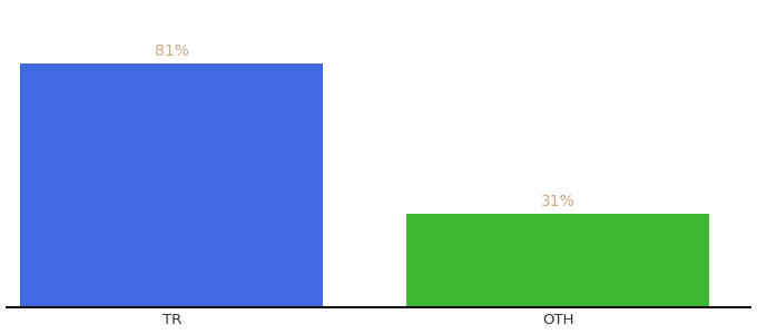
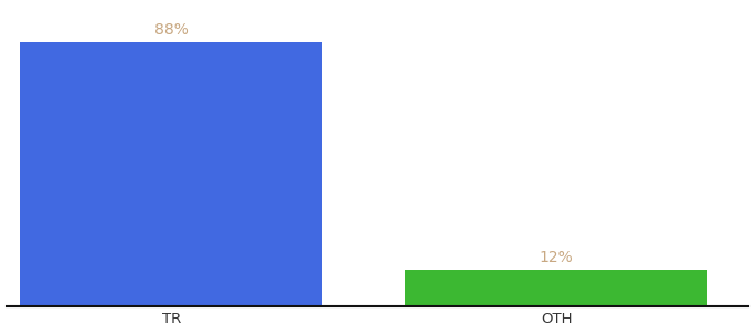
TR: 81% -> 88%
OTH: 31% -> 12%
